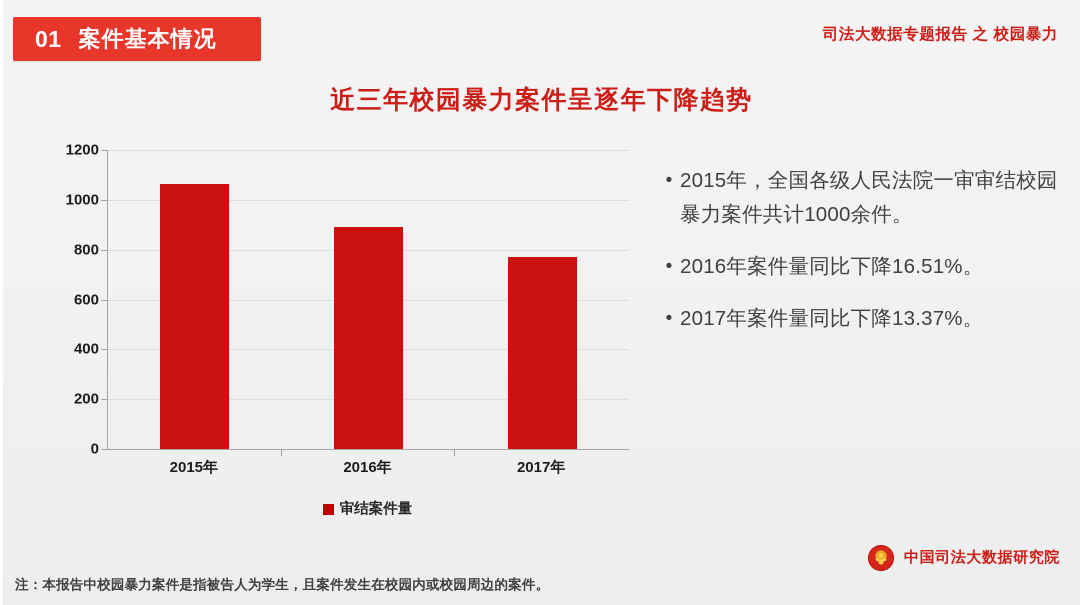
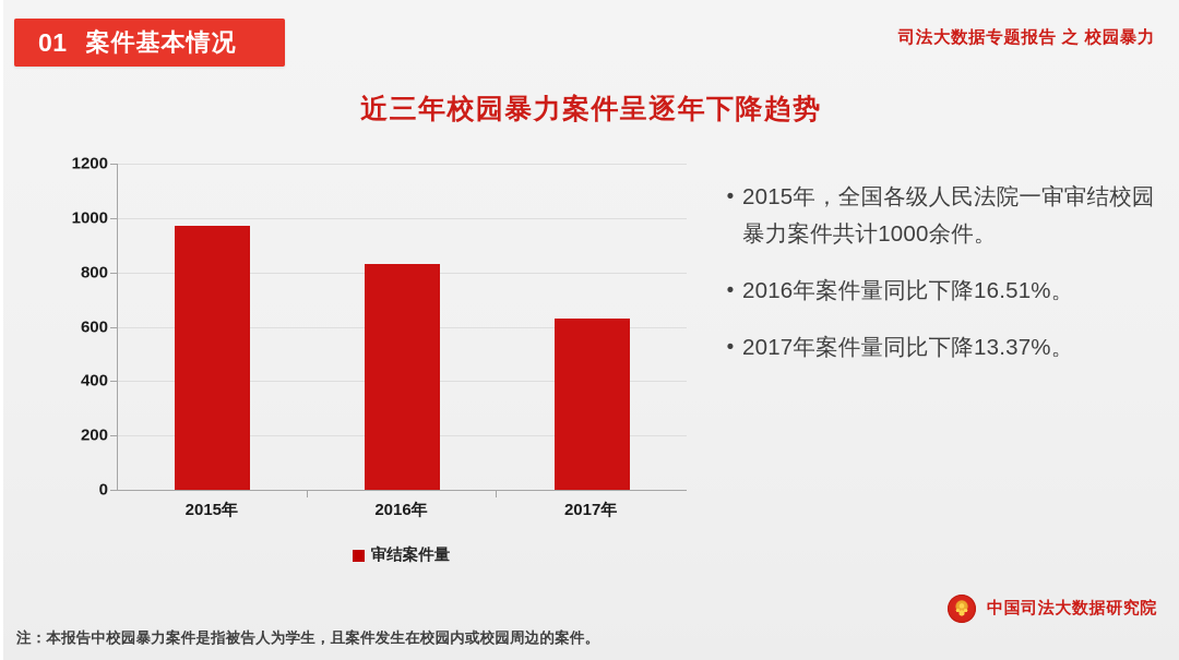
2015年: 1060 -> 970
2016年: 890 -> 830
2017年: 770 -> 630
